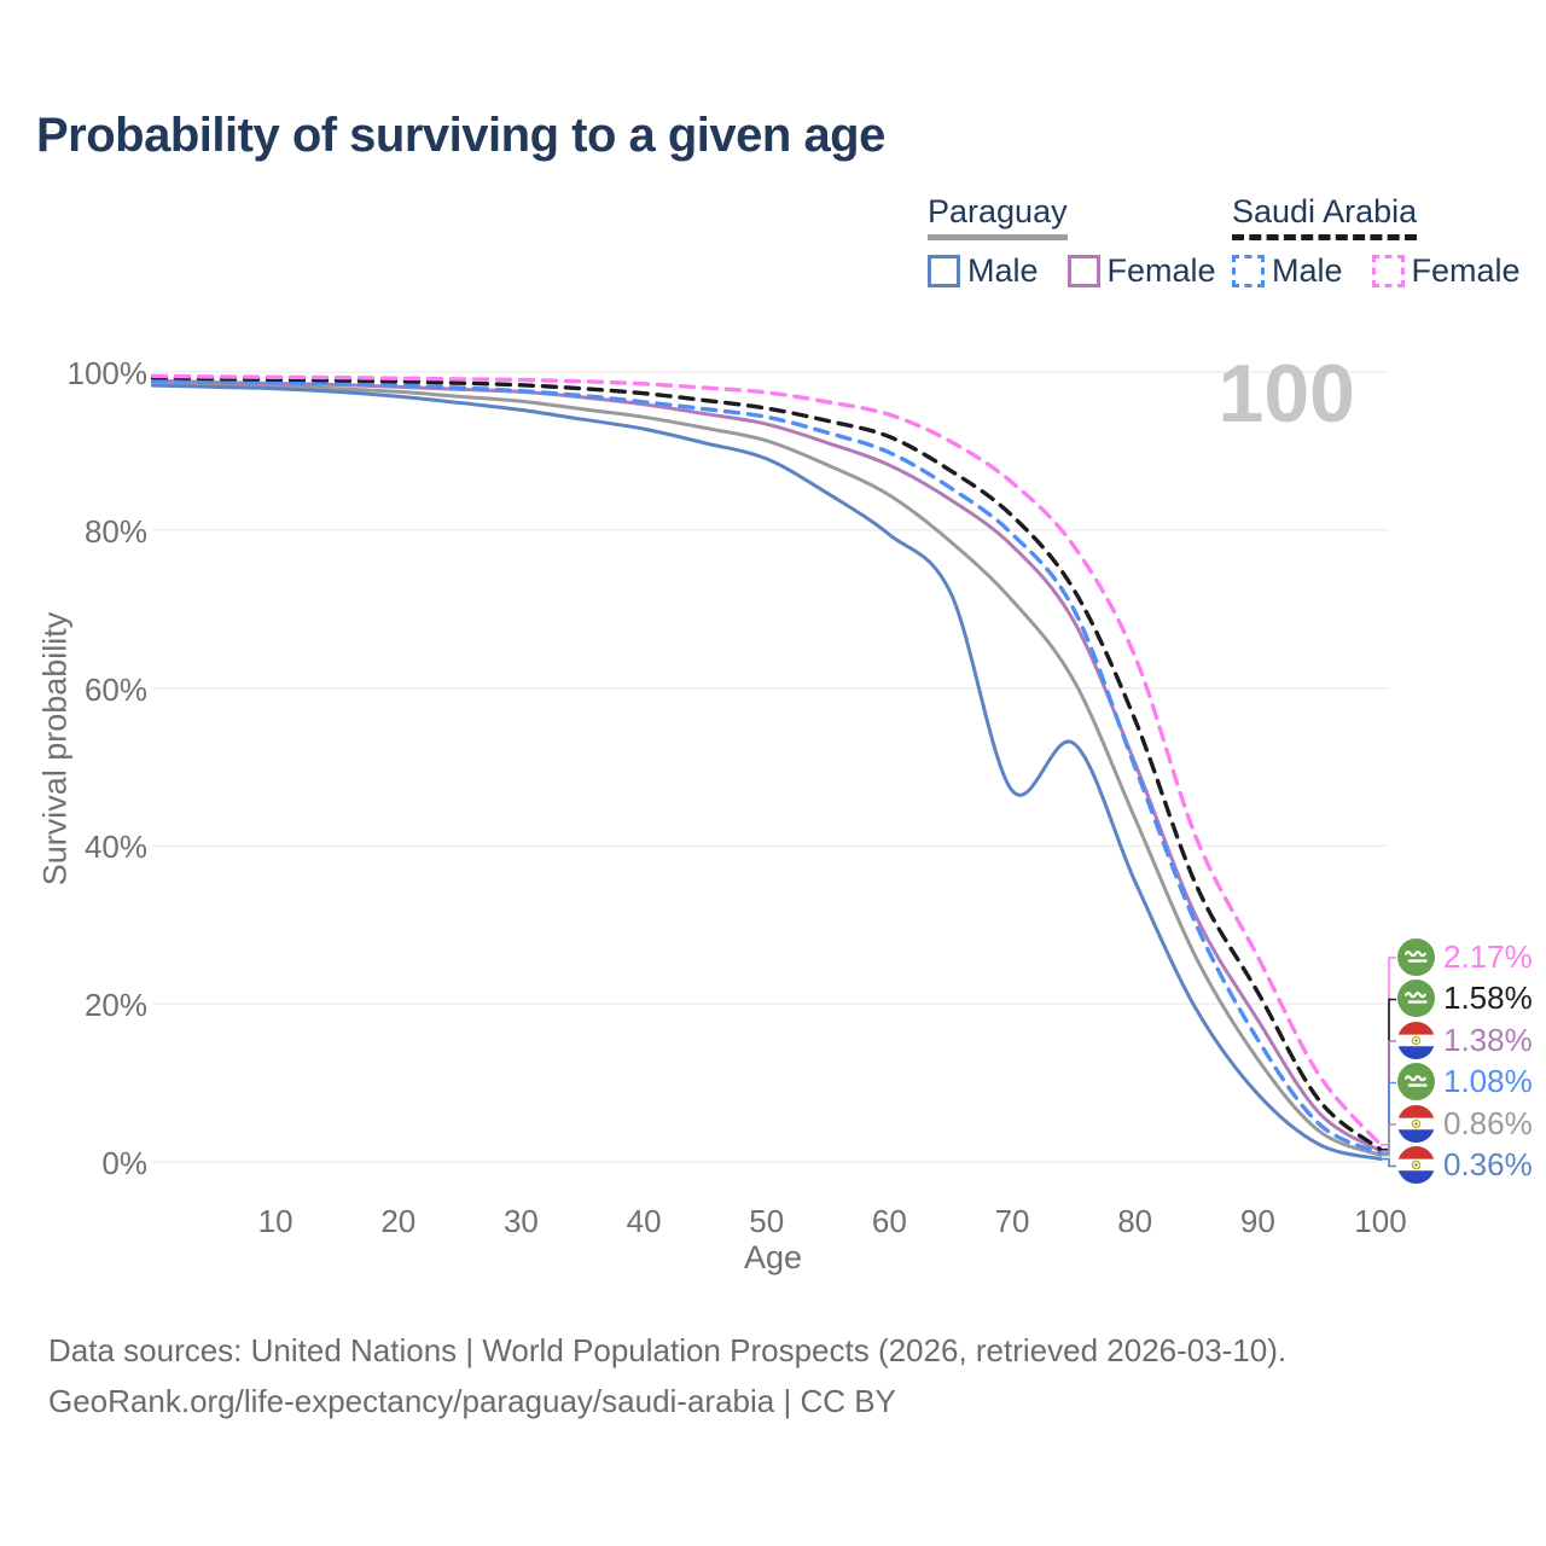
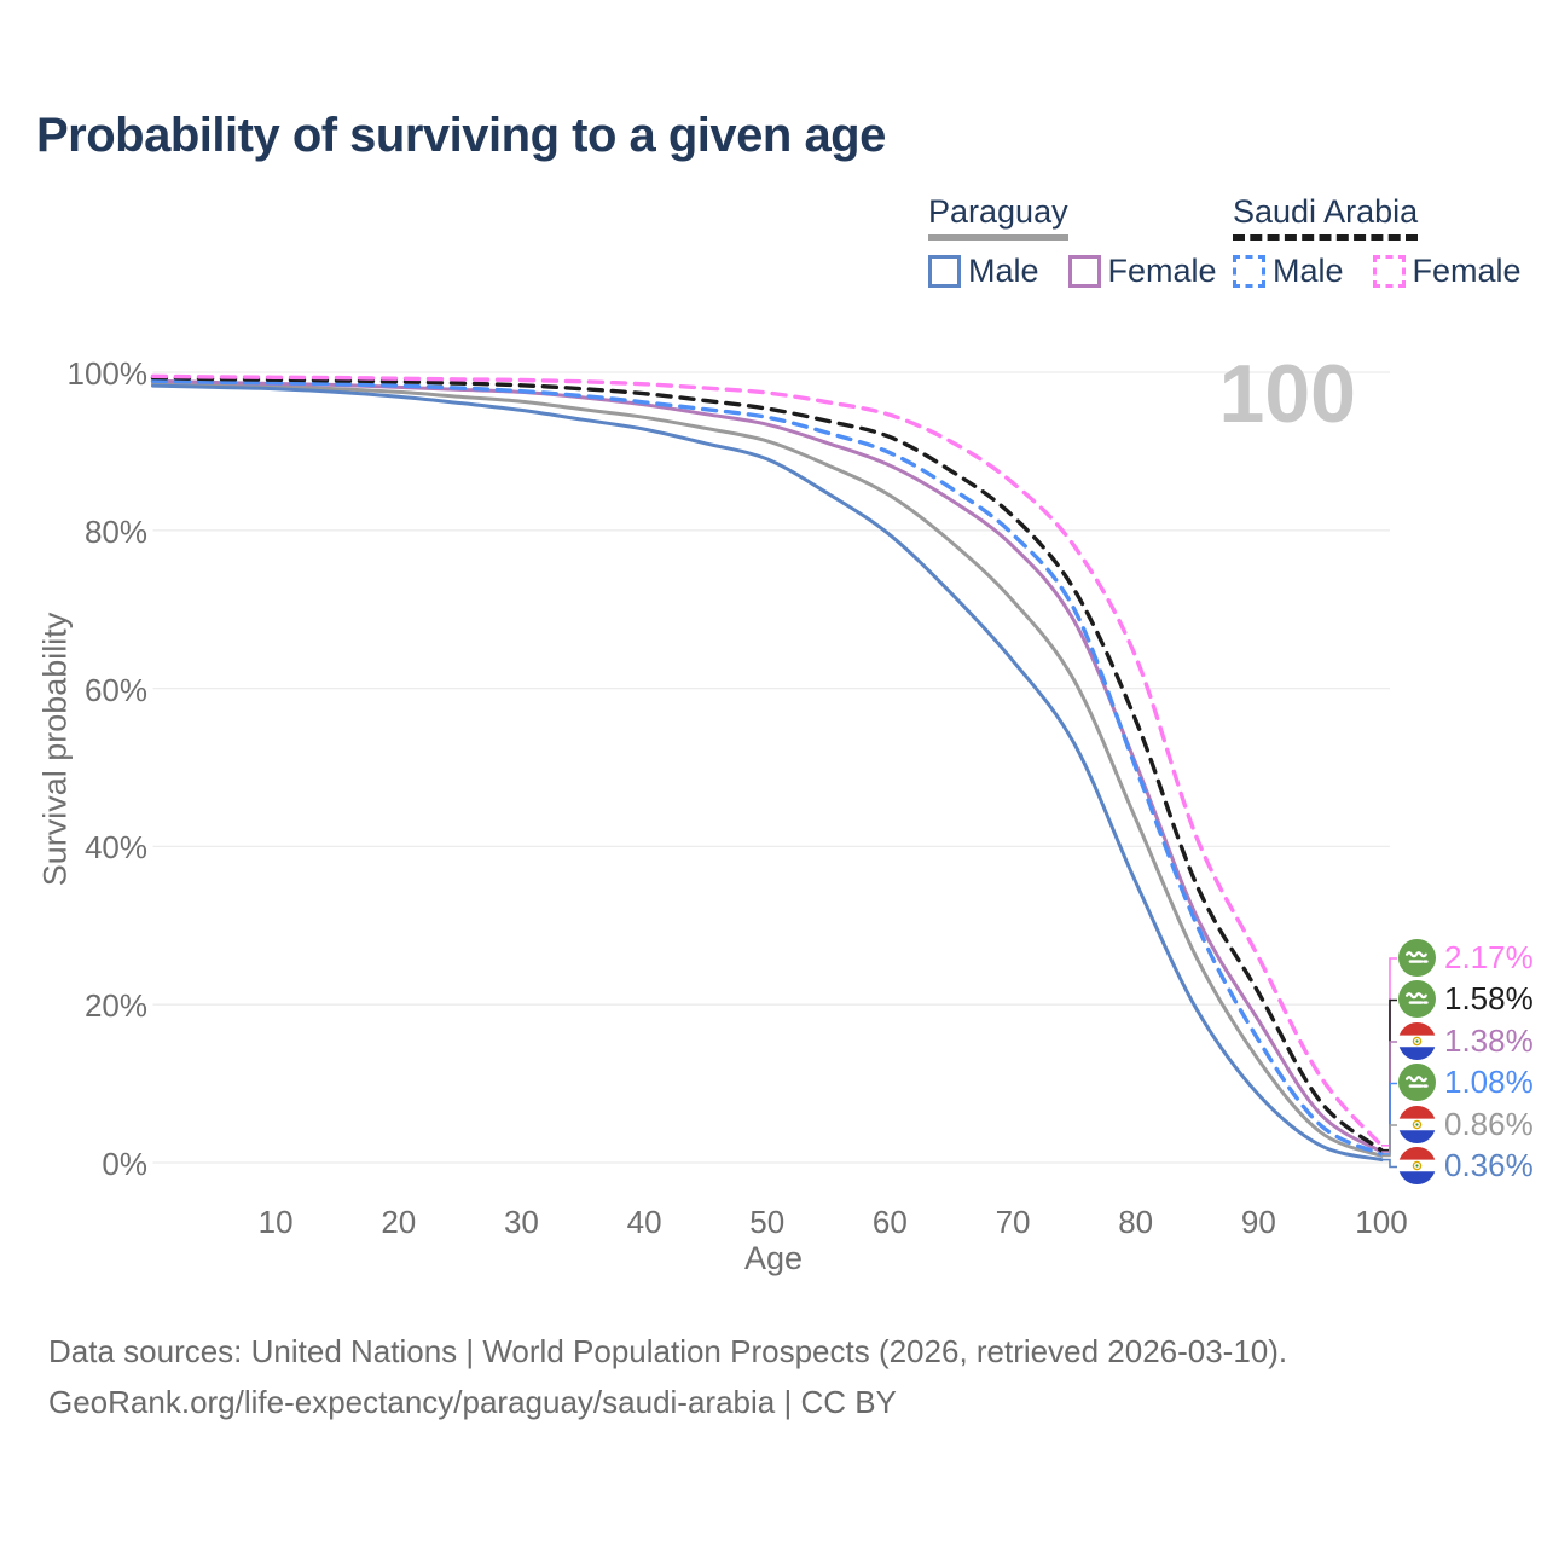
Paraguay Male/70: 47% -> 64%
